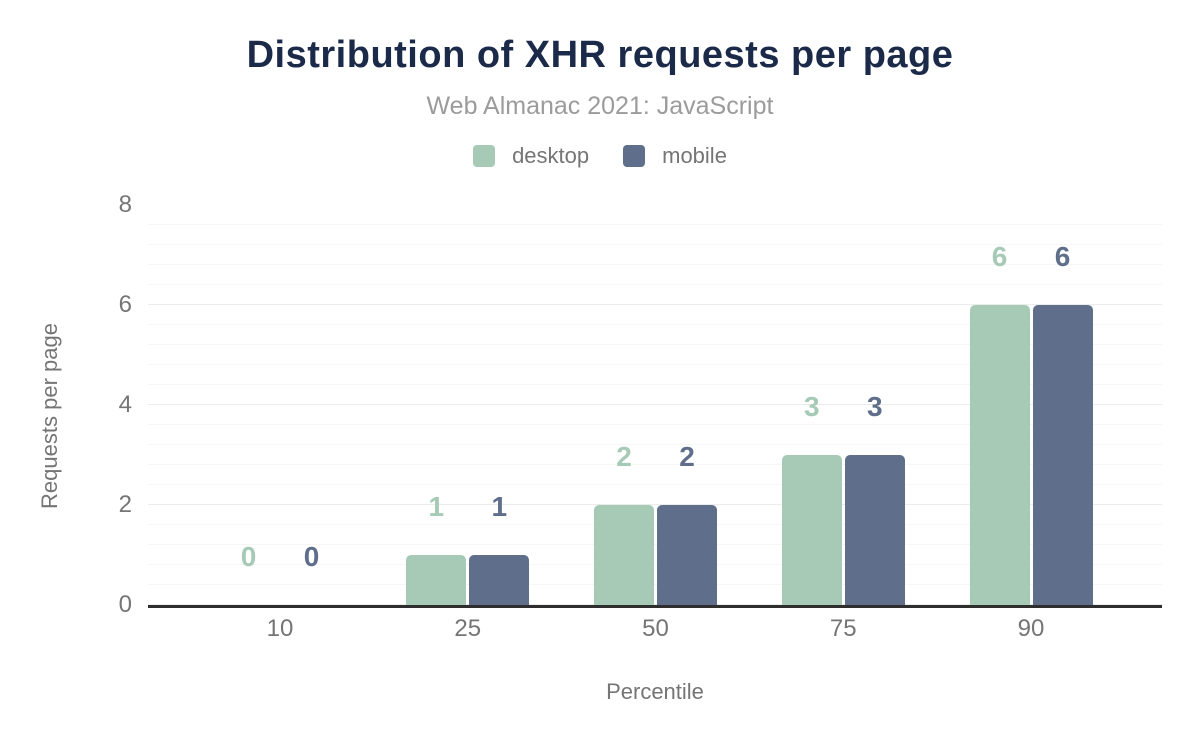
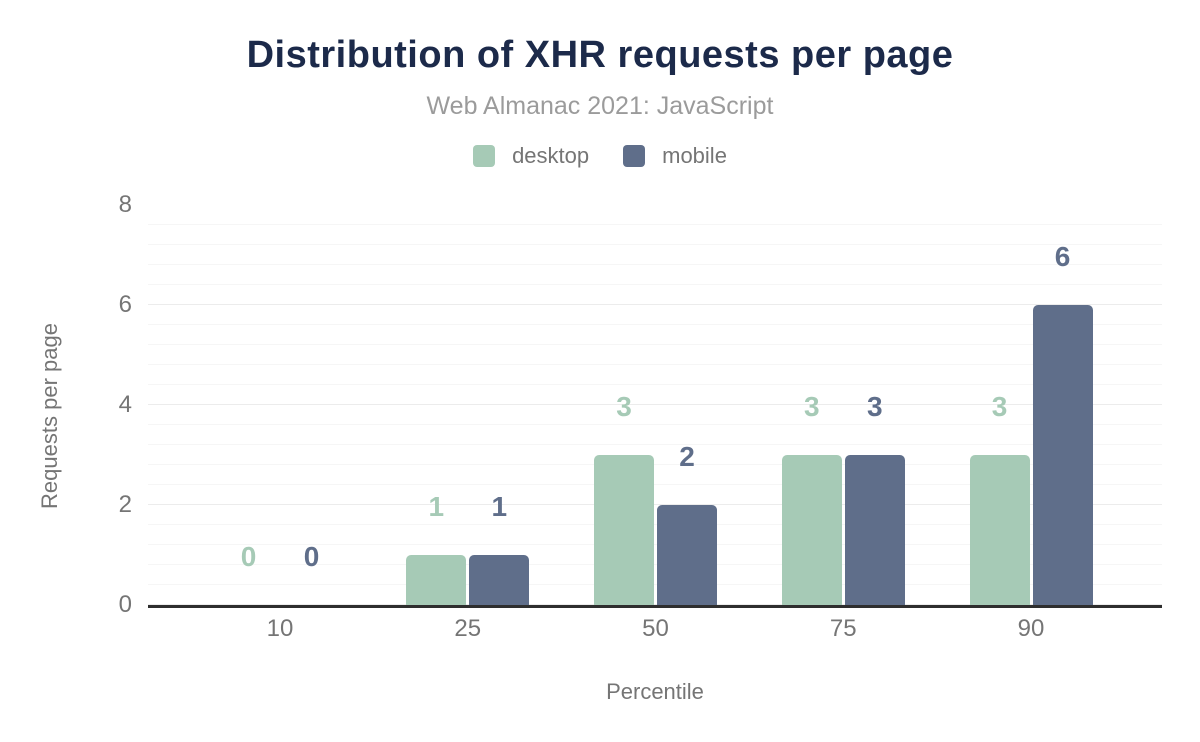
desktop/50: 2 -> 3
desktop/90: 6 -> 3
